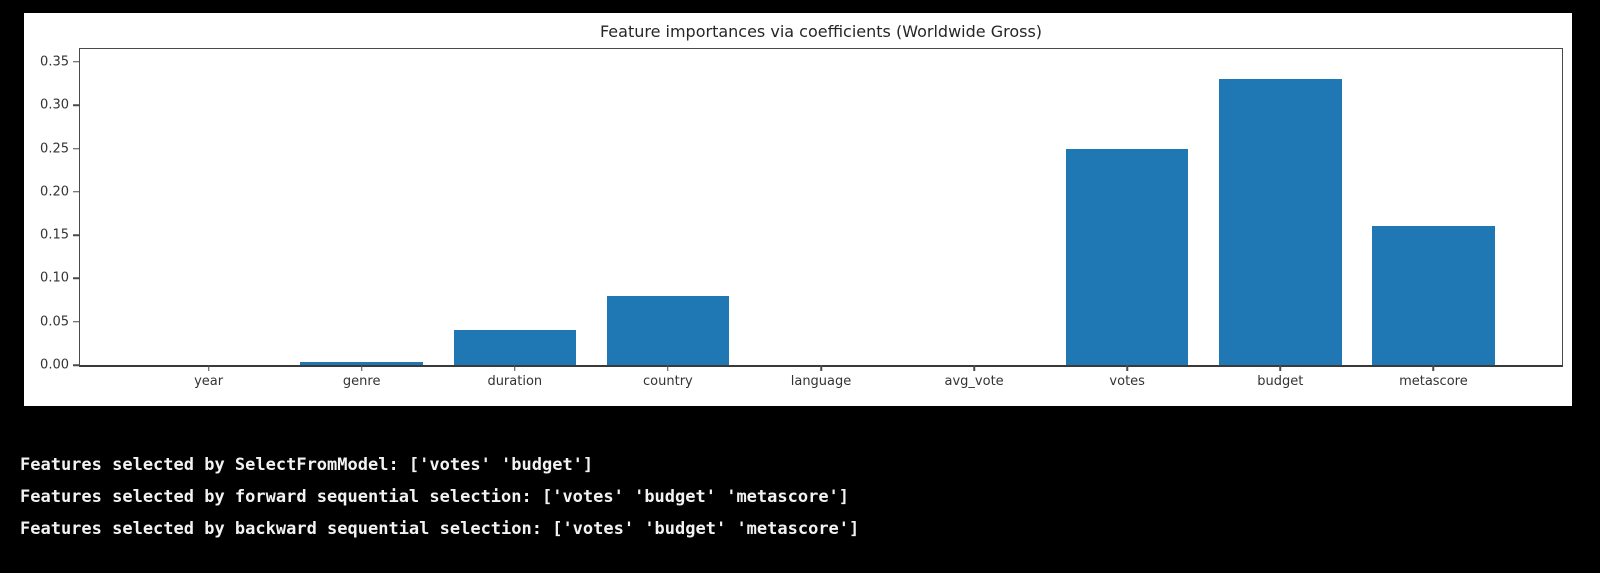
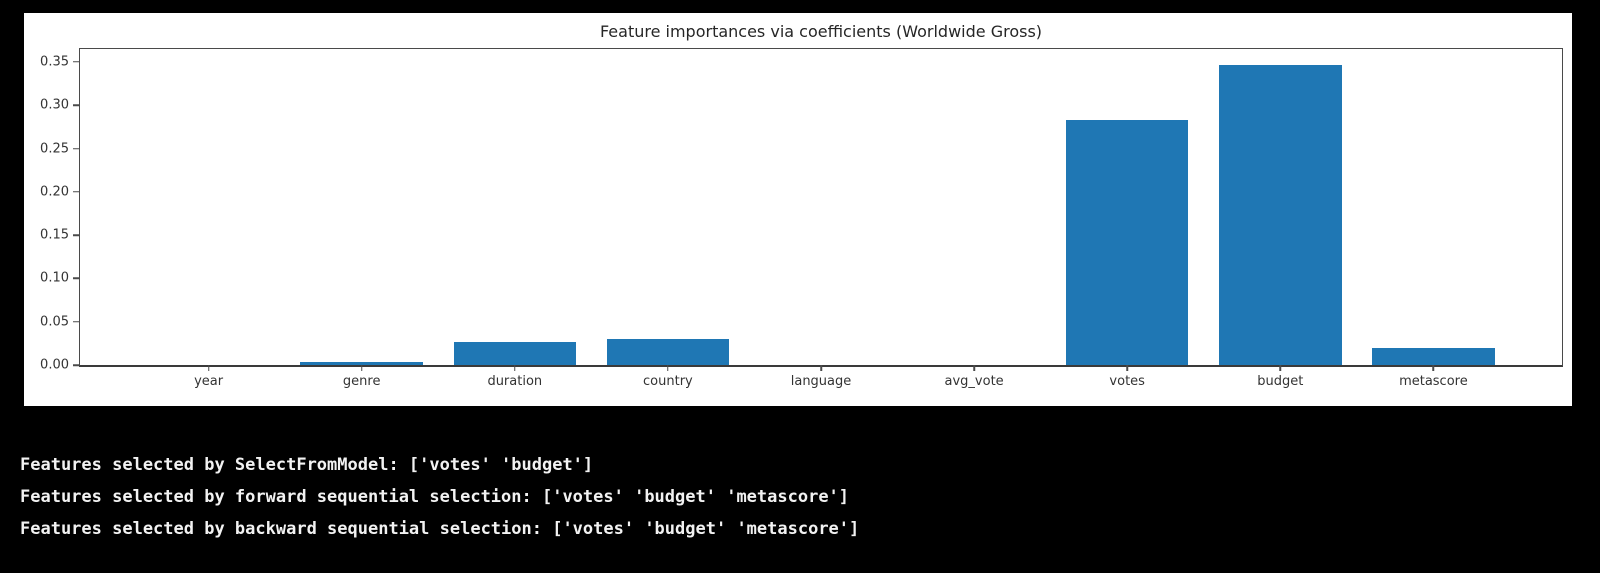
duration: 0.04 -> 0.03
country: 0.08 -> 0.03
votes: 0.25 -> 0.28
budget: 0.33 -> 0.35
metascore: 0.16 -> 0.02
